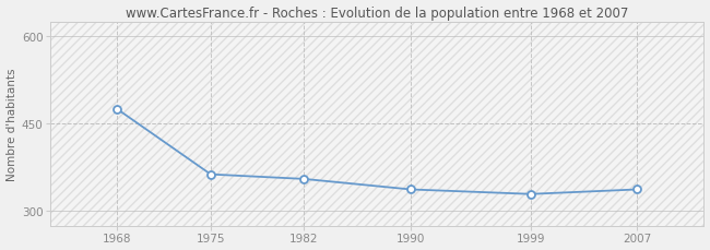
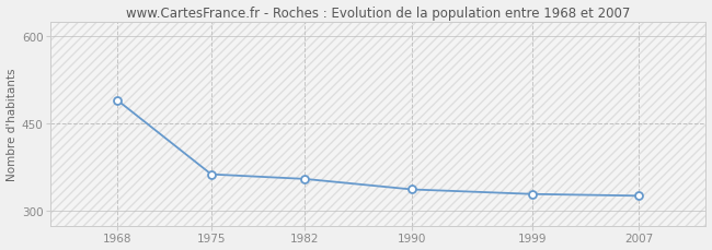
1968: 475 -> 490
2007: 337 -> 326
